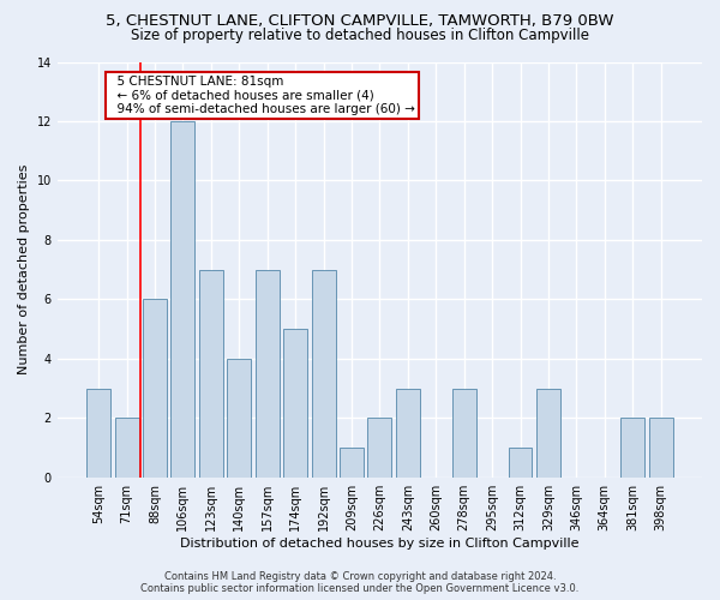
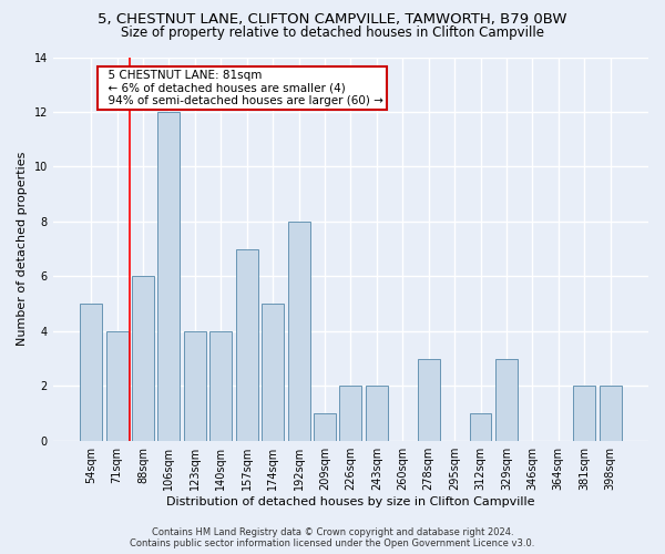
54sqm: 3 -> 5
71sqm: 2 -> 4
123sqm: 7 -> 4
192sqm: 7 -> 8
243sqm: 3 -> 2
